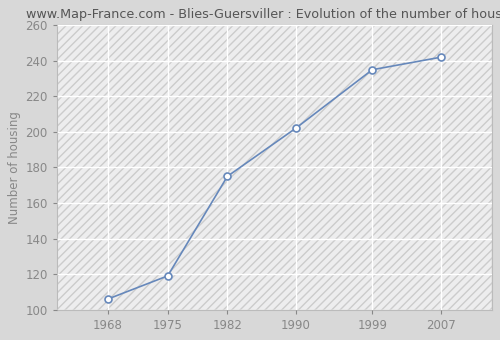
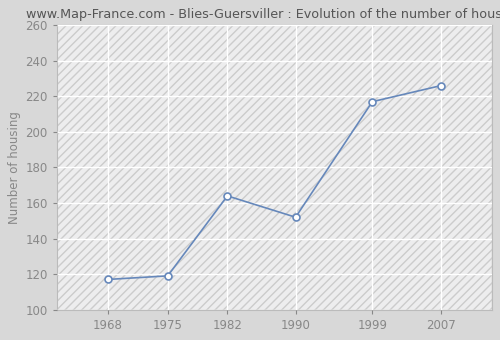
1968: 106 -> 117
1982: 175 -> 164
1990: 202 -> 152
1999: 235 -> 217
2007: 242 -> 226
